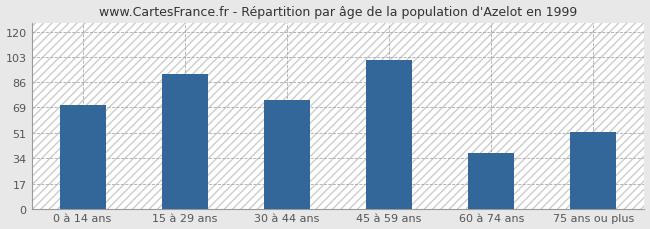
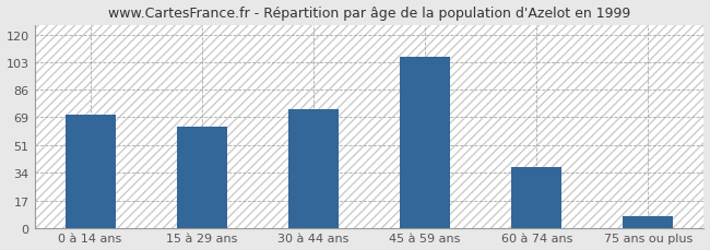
15 à 29 ans: 91 -> 63
45 à 59 ans: 101 -> 106
75 ans ou plus: 52 -> 7
